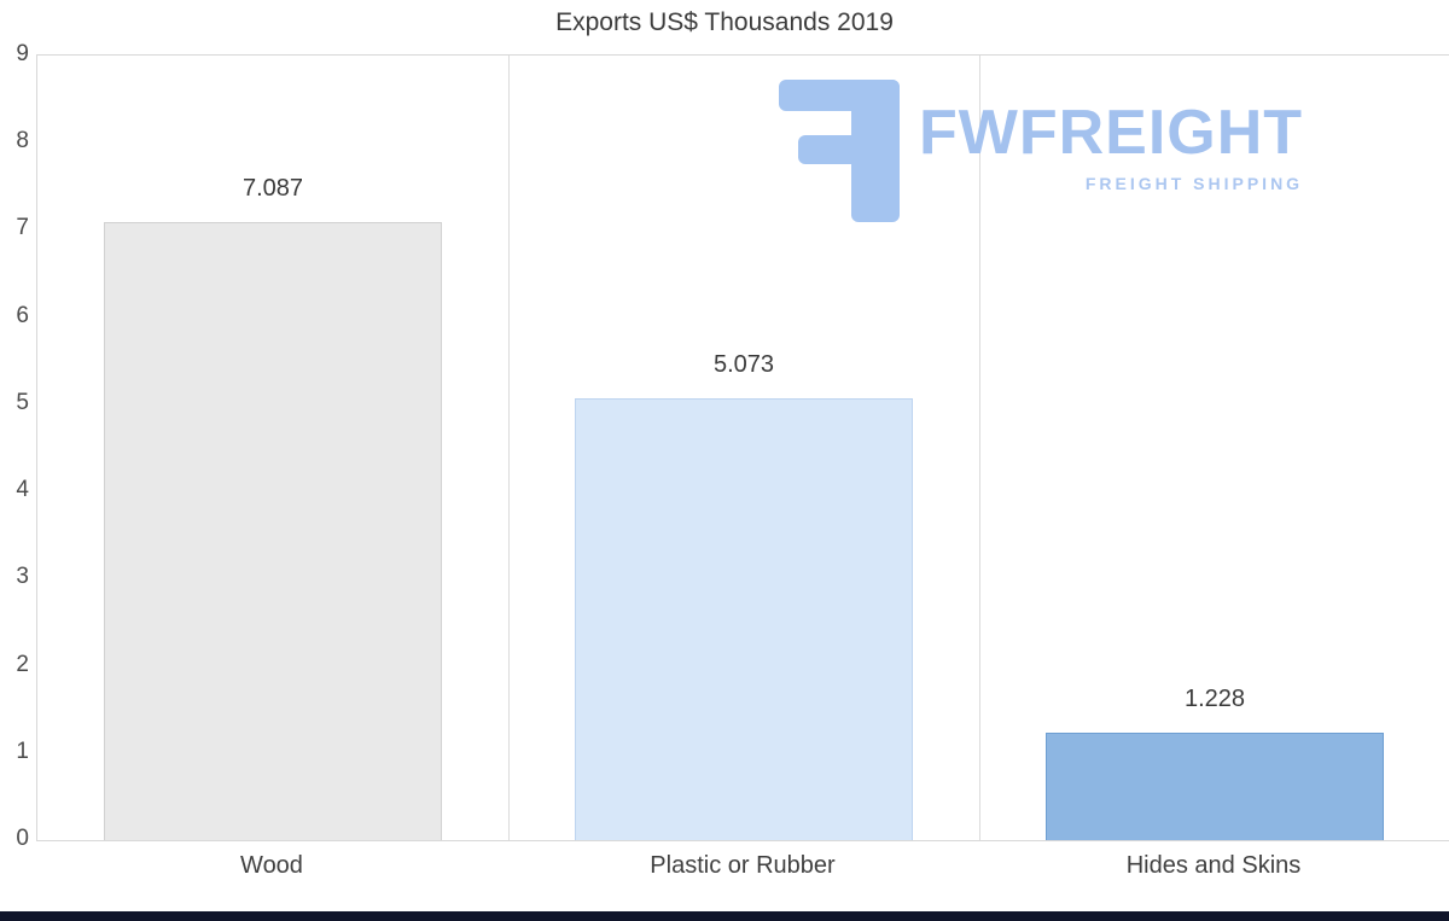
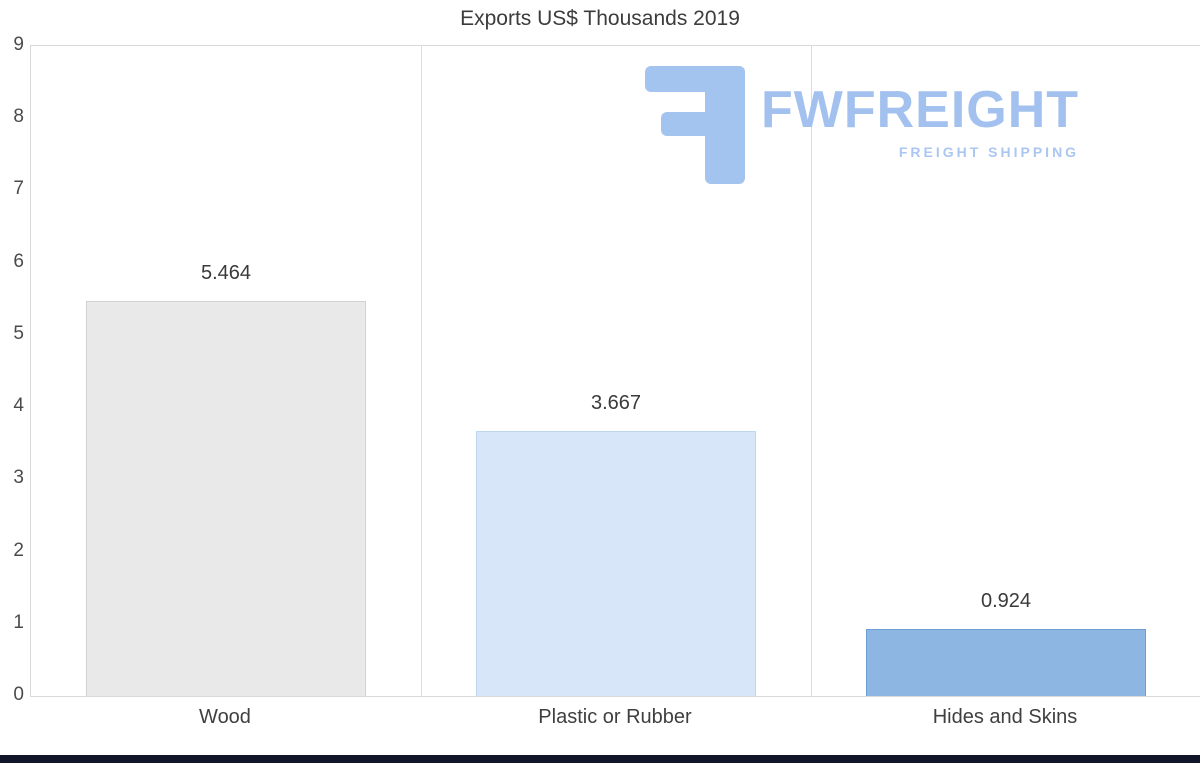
Wood: 7.087 -> 5.464
Plastic or Rubber: 5.073 -> 3.667
Hides and Skins: 1.228 -> 0.924
